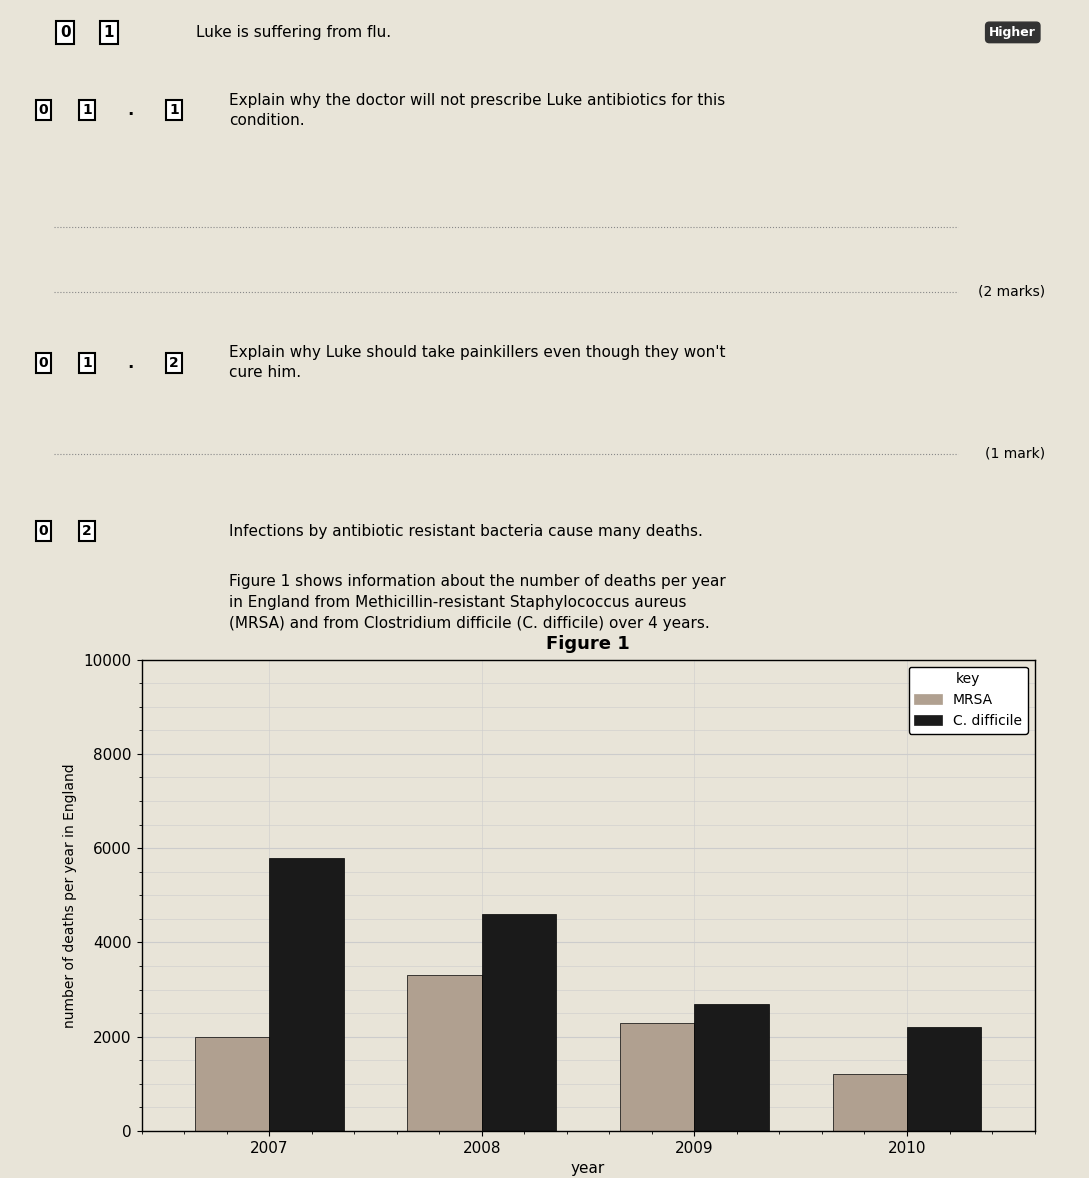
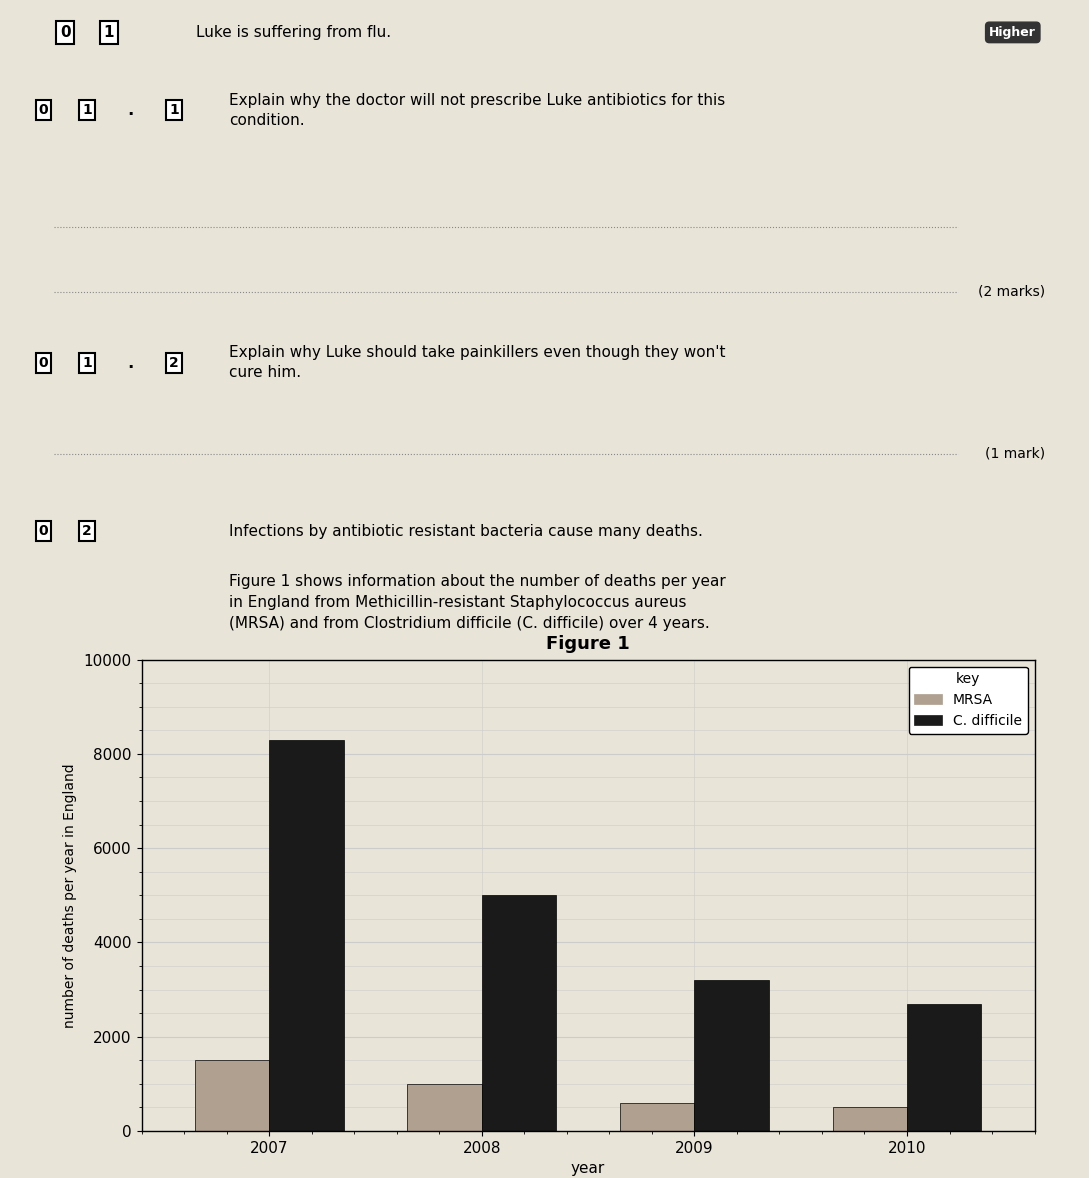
MRSA/2007: 2000 -> 1500
C. difficile/2007: 5800 -> 8300
MRSA/2008: 3300 -> 1000
C. difficile/2008: 4600 -> 5000
MRSA/2009: 2300 -> 600
C. difficile/2009: 2700 -> 3200
MRSA/2010: 1200 -> 500
C. difficile/2010: 2200 -> 2700
